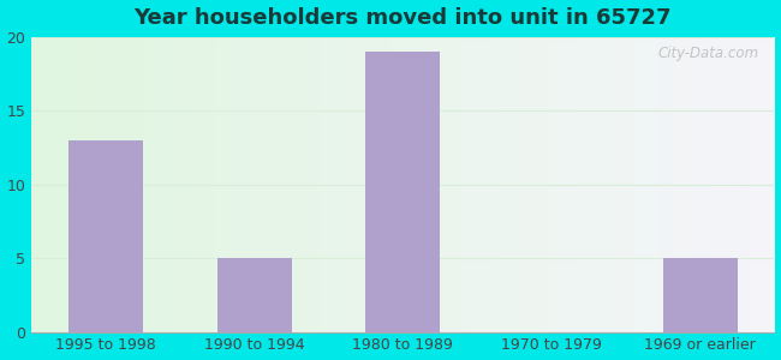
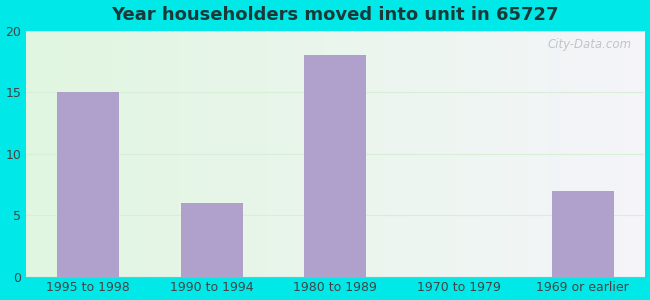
1995 to 1998: 13 -> 15
1990 to 1994: 5 -> 6
1980 to 1989: 19 -> 18
1969 or earlier: 5 -> 7
